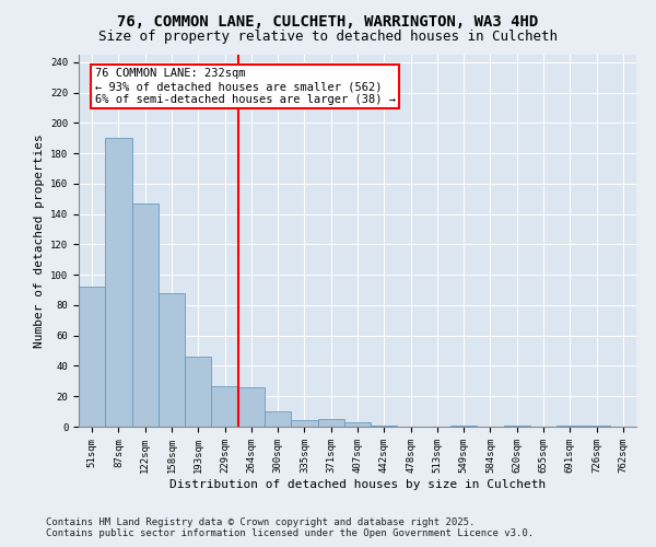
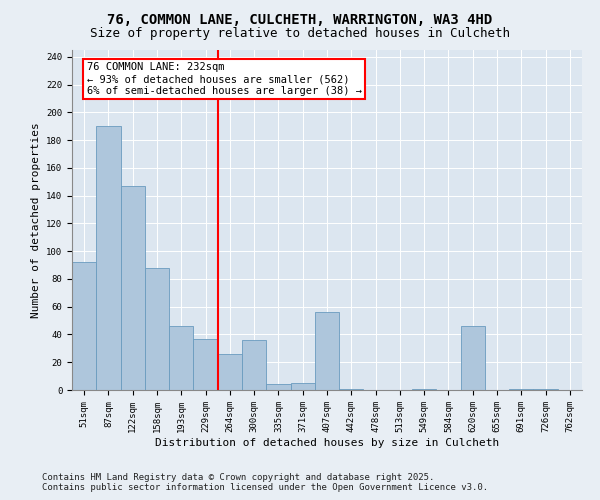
229sqm: 27 -> 37
300sqm: 10 -> 36
407sqm: 3 -> 56
620sqm: 1 -> 46
